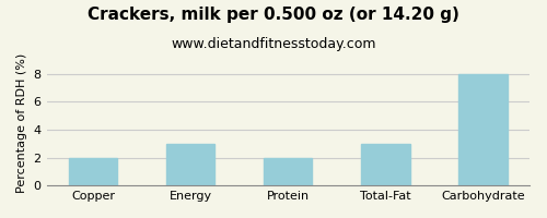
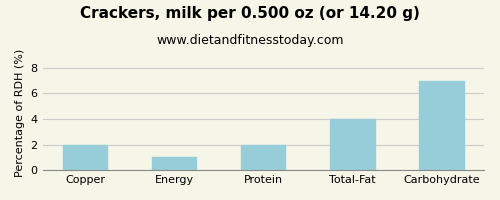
Energy: 3 -> 1
Total-Fat: 3 -> 4
Carbohydrate: 8 -> 7
